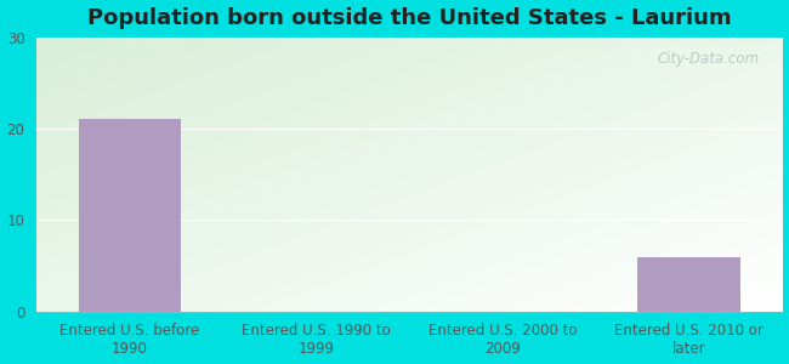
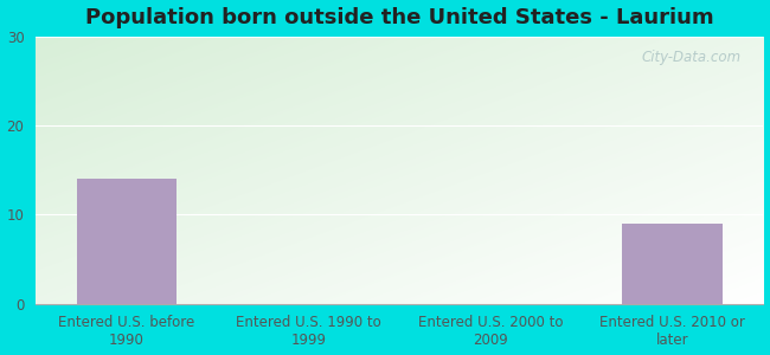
Entered U.S. before 1990: 21 -> 14
Entered U.S. 2010 or later: 6 -> 9
